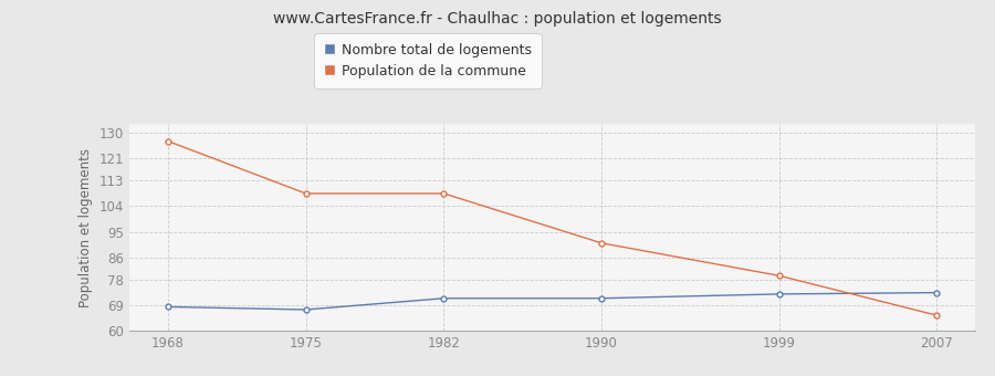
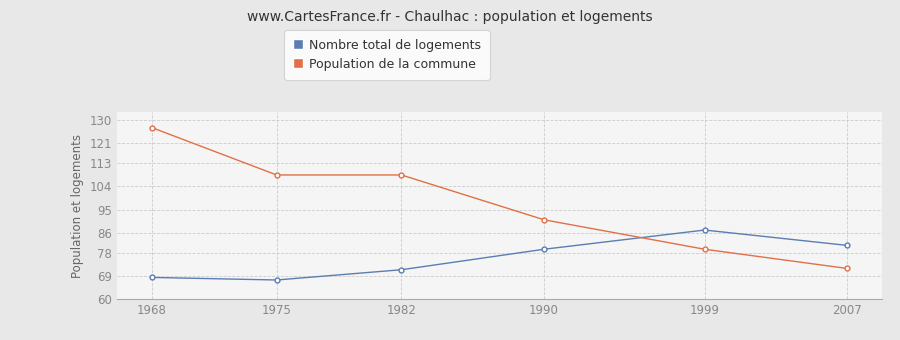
Nombre total de logements/1990: 71.5 -> 79.5
Nombre total de logements/1999: 73.0 -> 87.0
Nombre total de logements/2007: 73.5 -> 81.0
Population de la commune/2007: 65.5 -> 72.0
